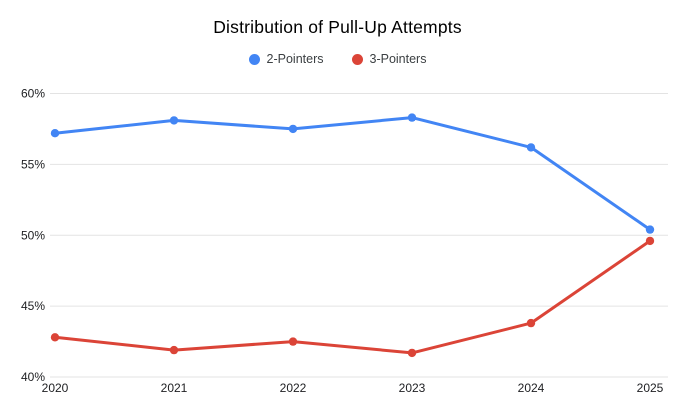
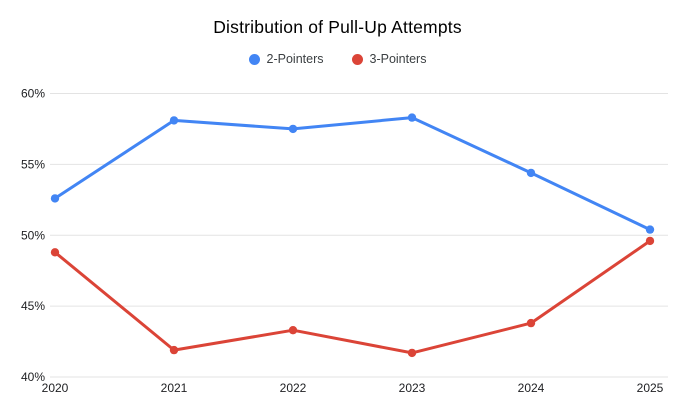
2-Pointers/2020: 57.2% -> 52.6%
3-Pointers/2020: 42.8% -> 48.8%
3-Pointers/2022: 42.5% -> 43.3%
2-Pointers/2024: 56.2% -> 54.4%
